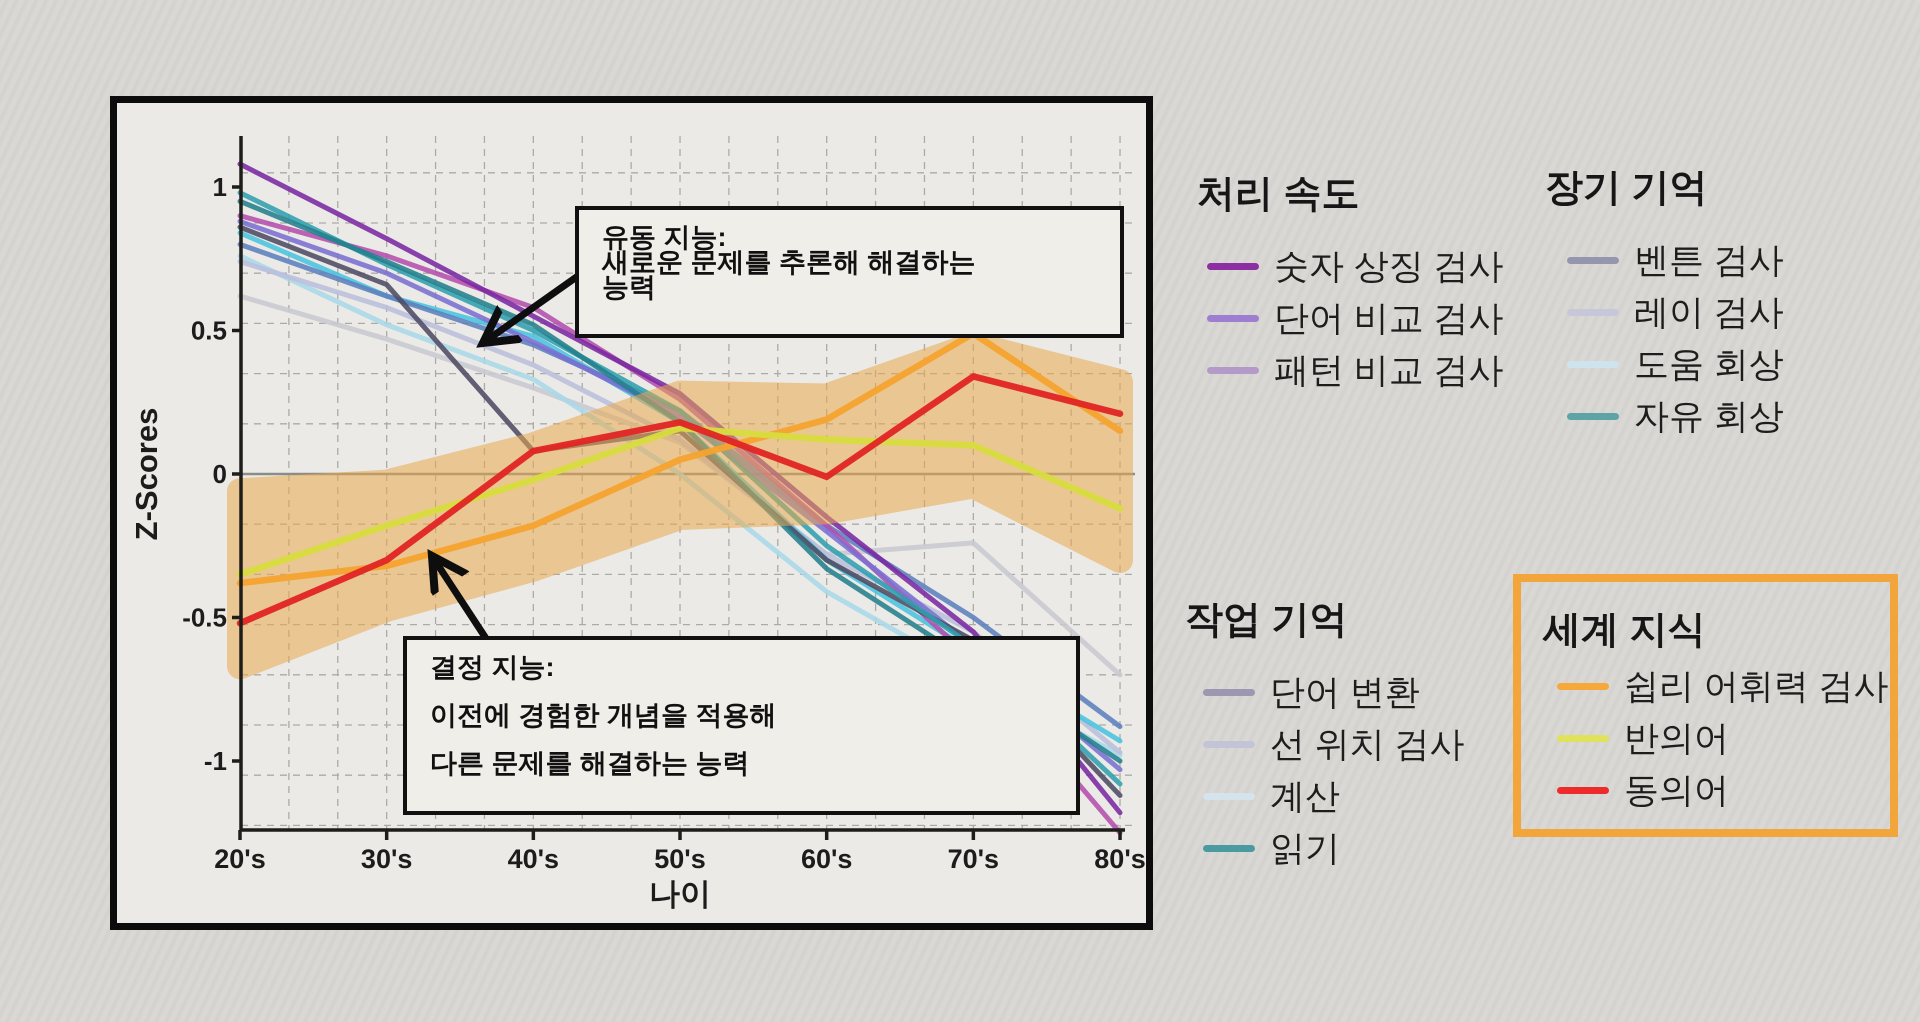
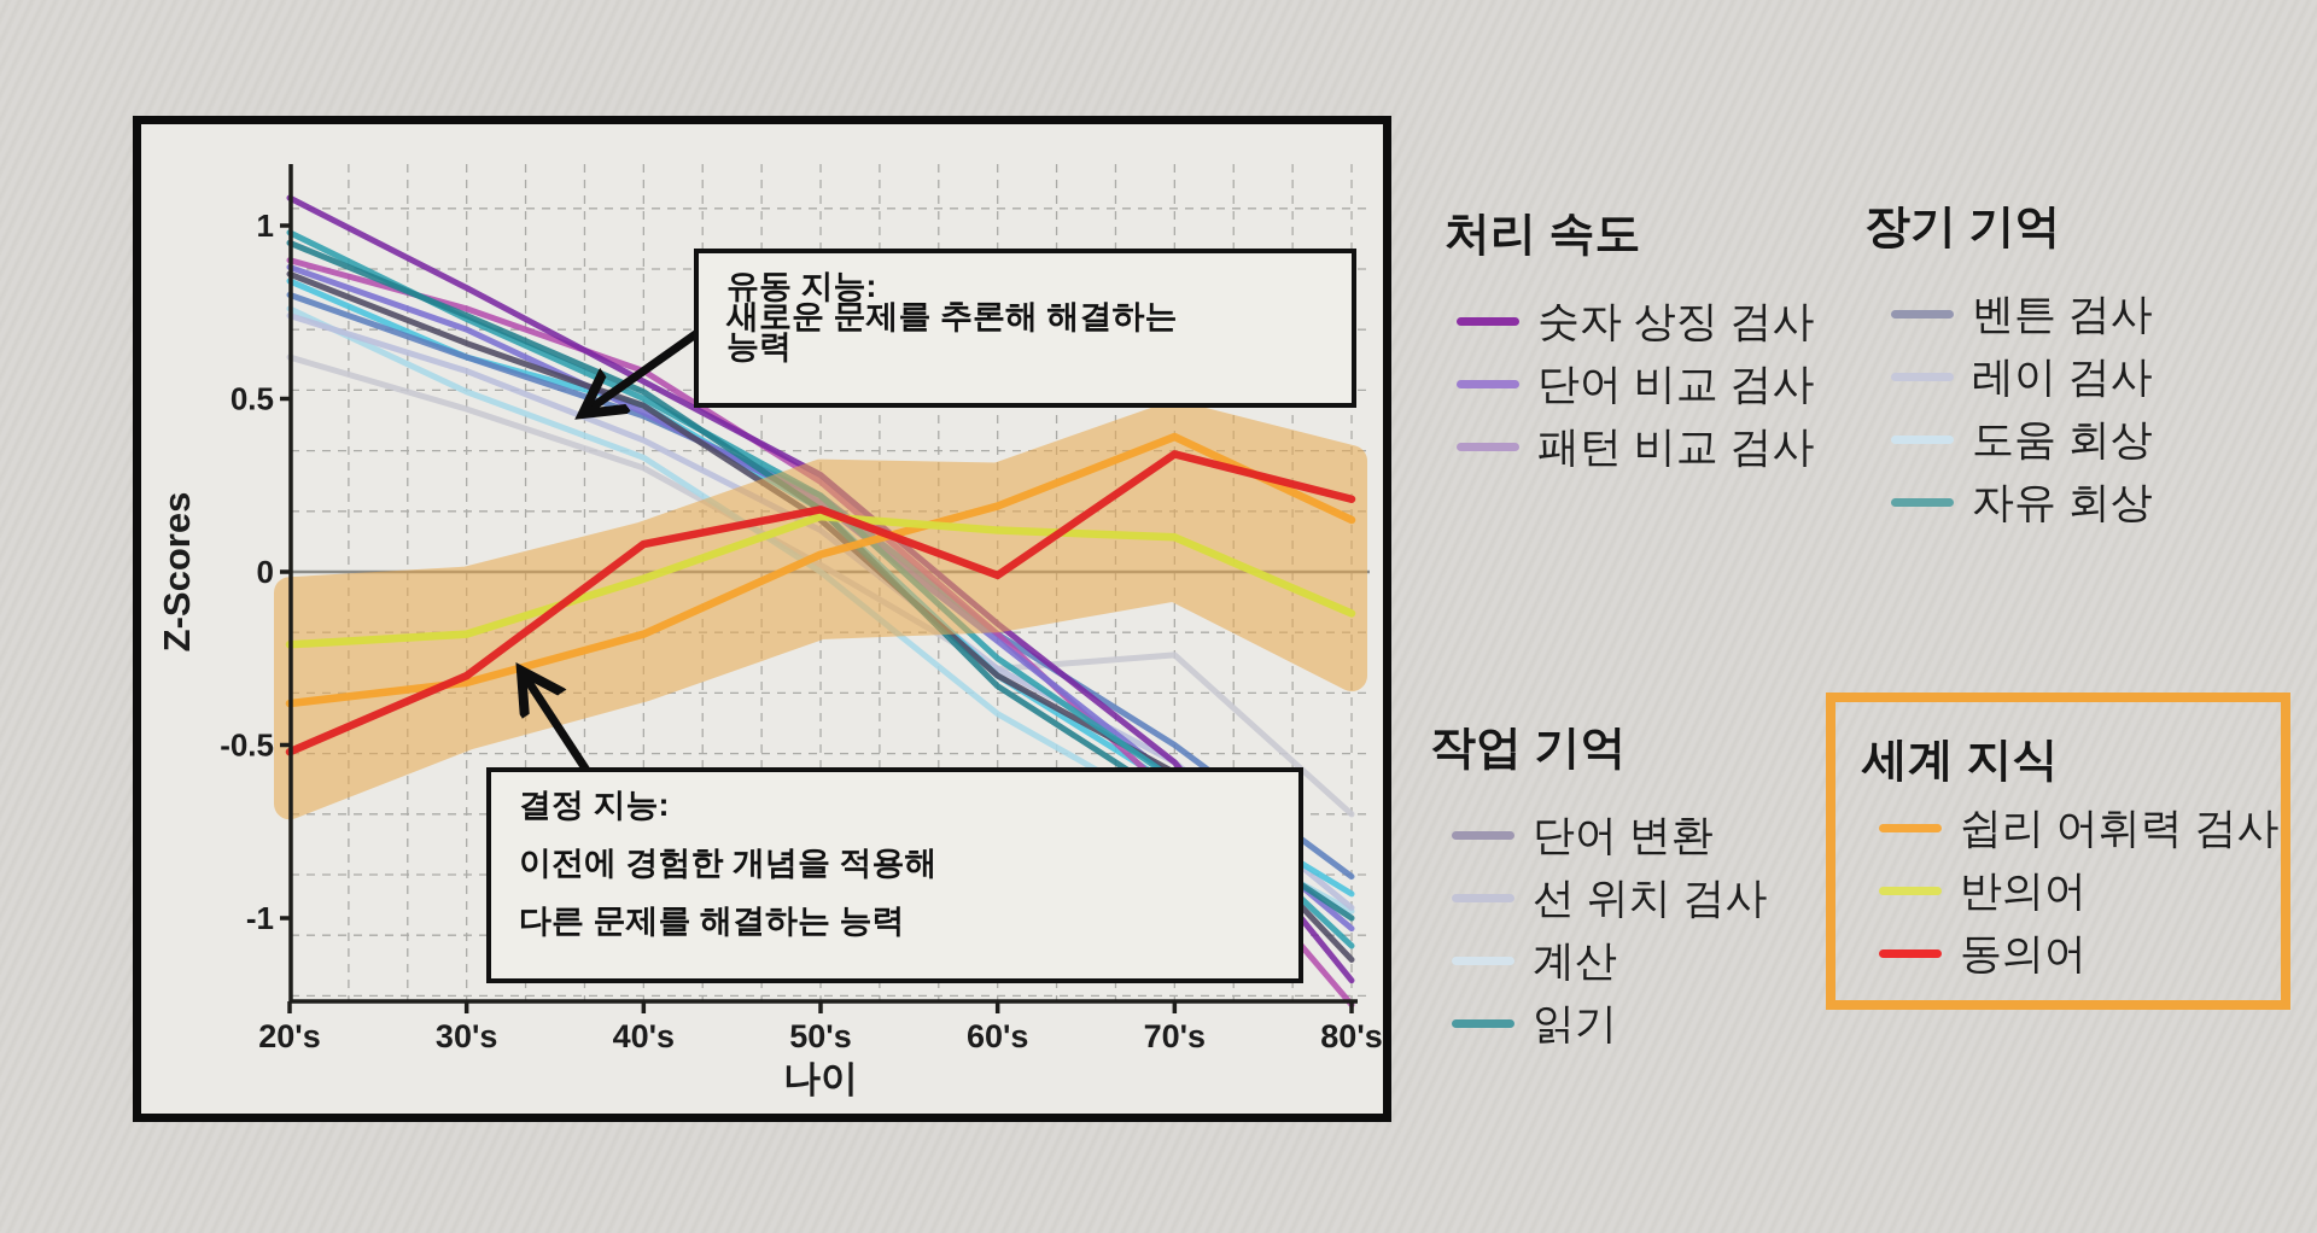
반의어/20's: -0.35 -> -0.21
단어 변환/40's: 0.08 -> 0.48
선 위치 검사/50's: 0.11 -> 0.02
쉽리 어휘력 검사/70's: 0.49 -> 0.39
